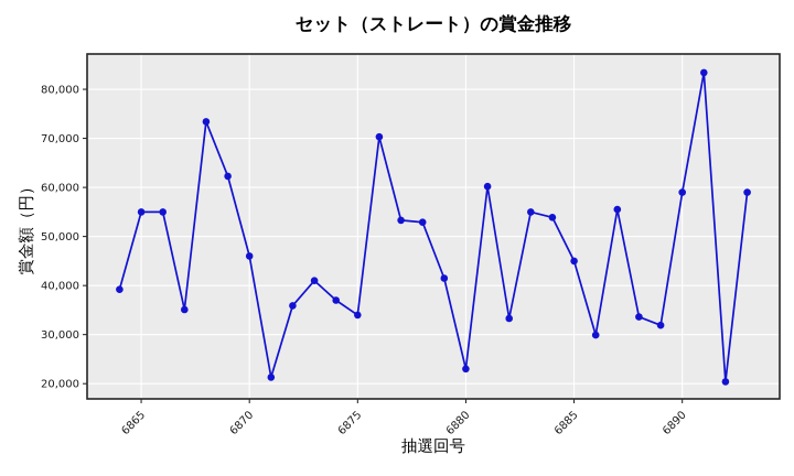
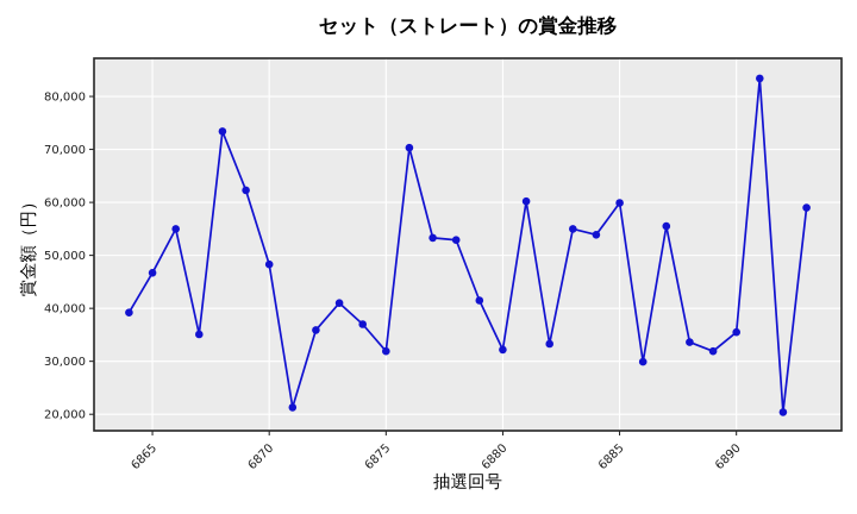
6865: 55000 -> 47000
6870: 46000 -> 48000
6875: 34000 -> 32000
6880: 23000 -> 32000
6885: 45000 -> 60000
6890: 59000 -> 36000
